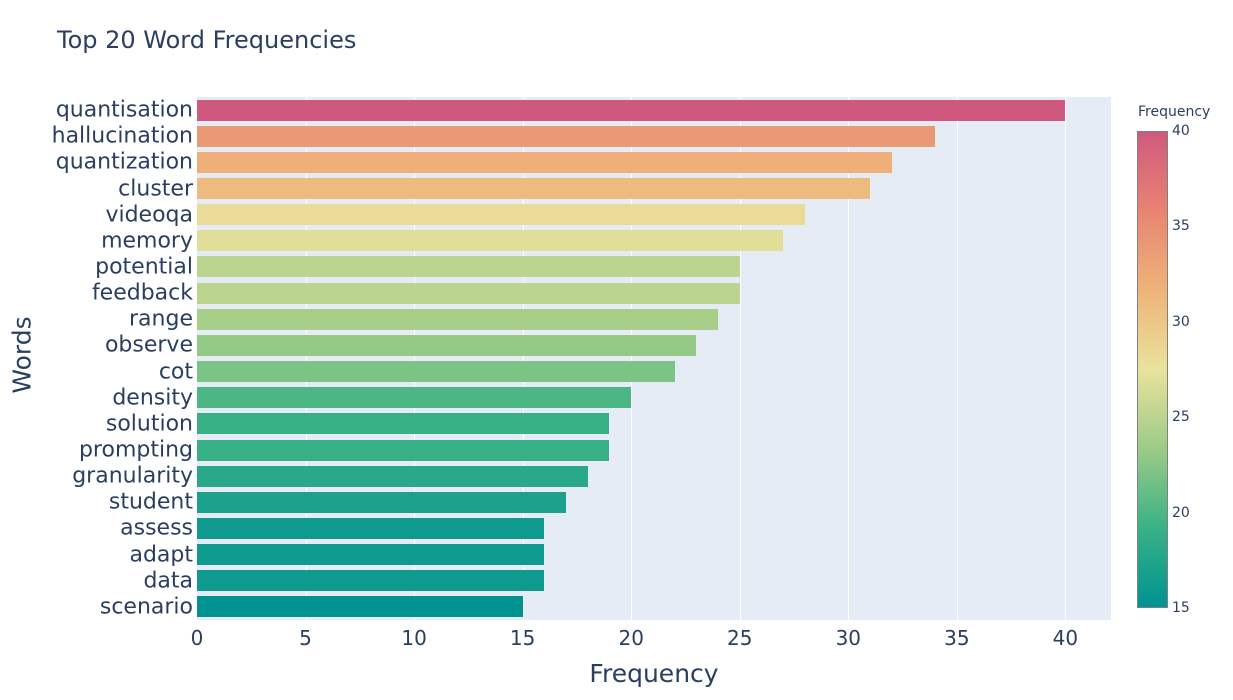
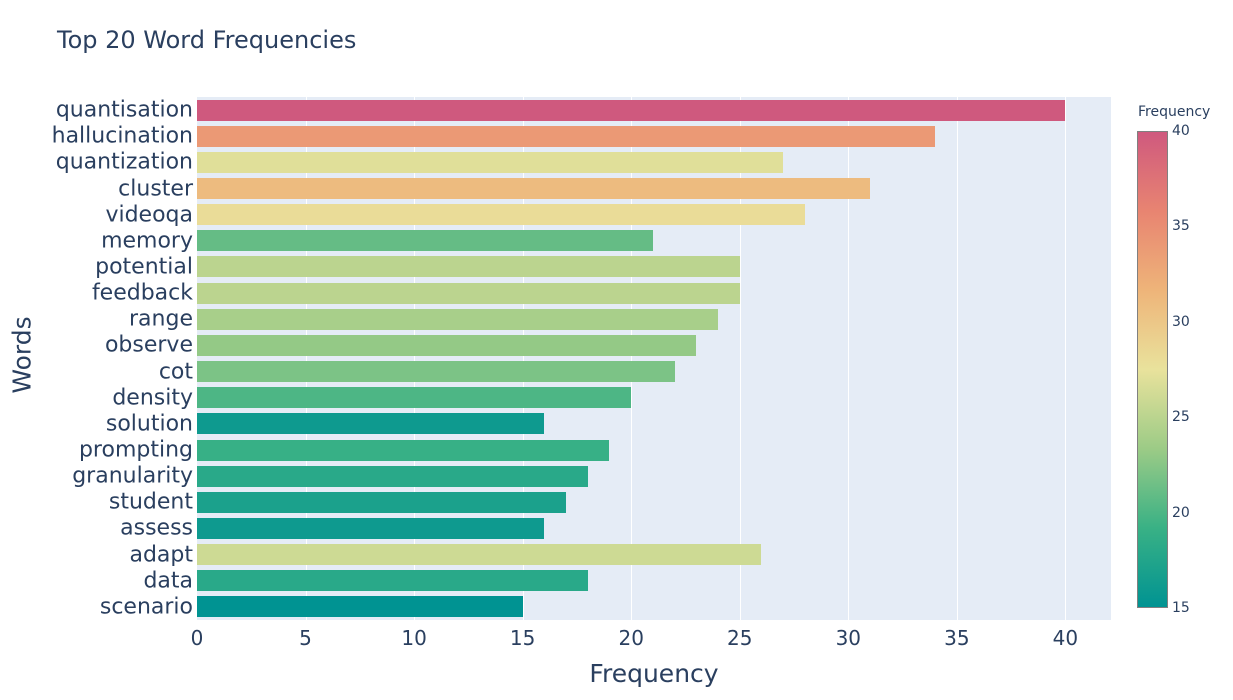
quantization: 32 -> 27
memory: 27 -> 21
solution: 19 -> 16
adapt: 16 -> 26
data: 16 -> 18
